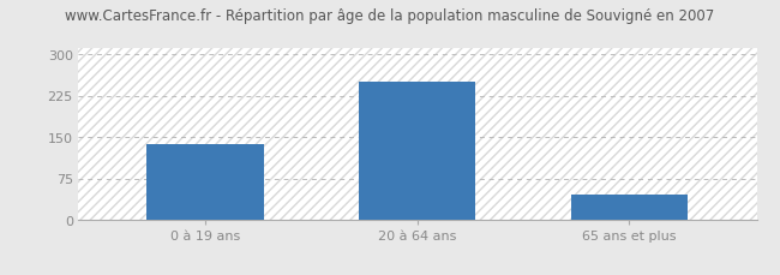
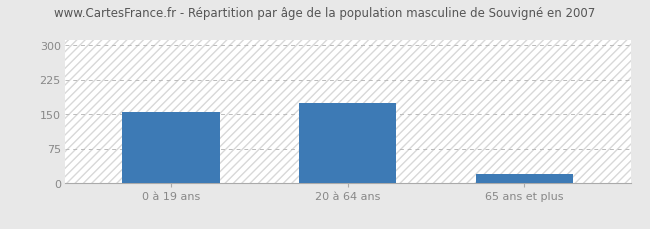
0 à 19 ans: 136 -> 155
20 à 64 ans: 250 -> 175
65 ans et plus: 45 -> 20
